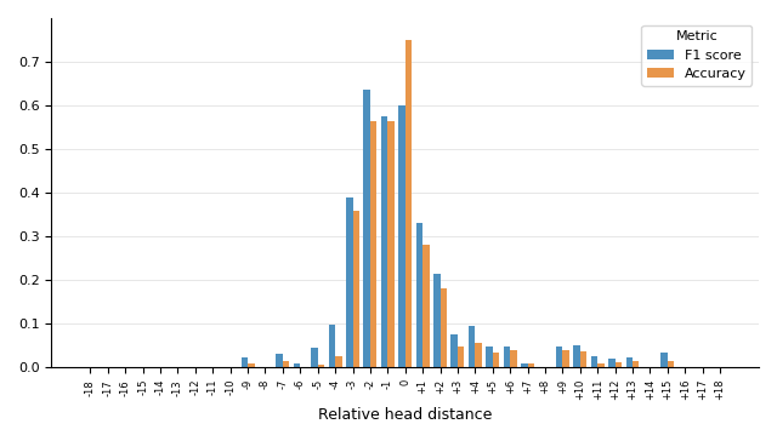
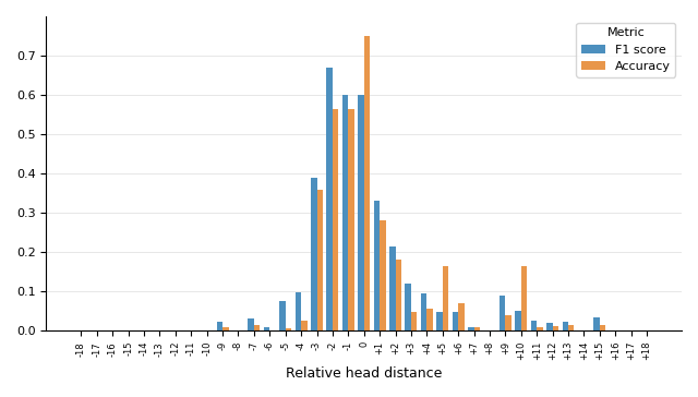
F1 score/-5: 0.045 -> 0.075
F1 score/-2: 0.635 -> 0.670
F1 score/-1: 0.575 -> 0.600
F1 score/+3: 0.075 -> 0.120
Accuracy/+5: 0.035 -> 0.165
Accuracy/+6: 0.040 -> 0.070
F1 score/+9: 0.048 -> 0.090
Accuracy/+10: 0.038 -> 0.165
